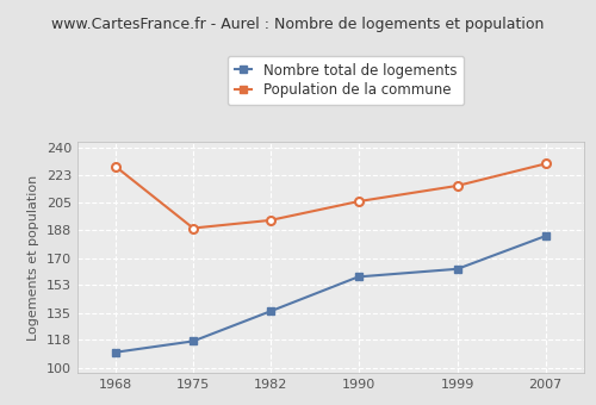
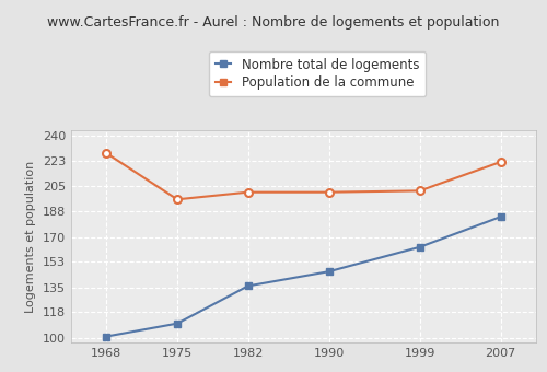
Nombre total de logements/1968: 110 -> 101
Nombre total de logements/1975: 117 -> 110
Population de la commune/1975: 189 -> 196
Population de la commune/1982: 194 -> 201
Nombre total de logements/1990: 158 -> 146
Population de la commune/1990: 206 -> 201
Population de la commune/1999: 216 -> 202
Population de la commune/2007: 230 -> 222
